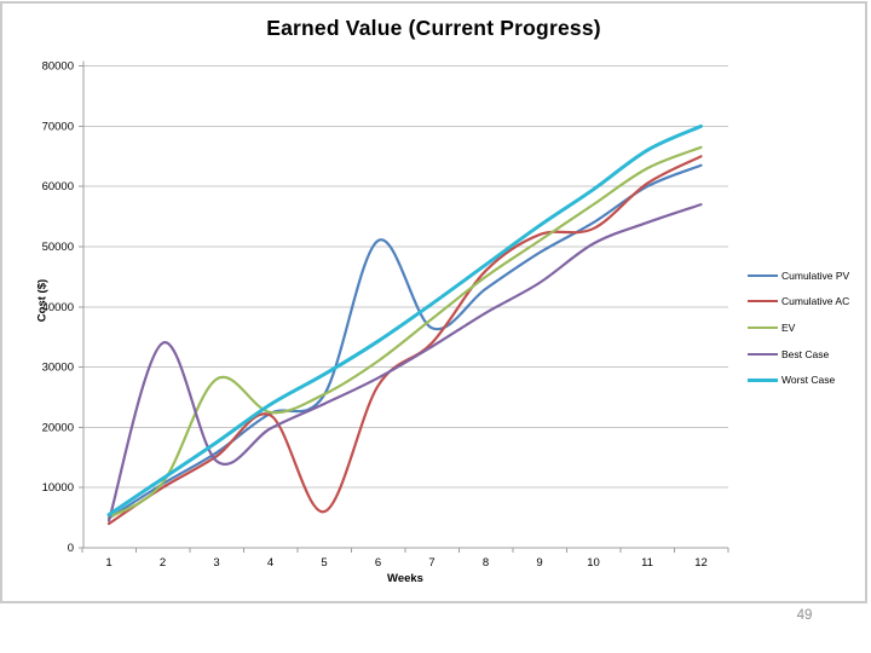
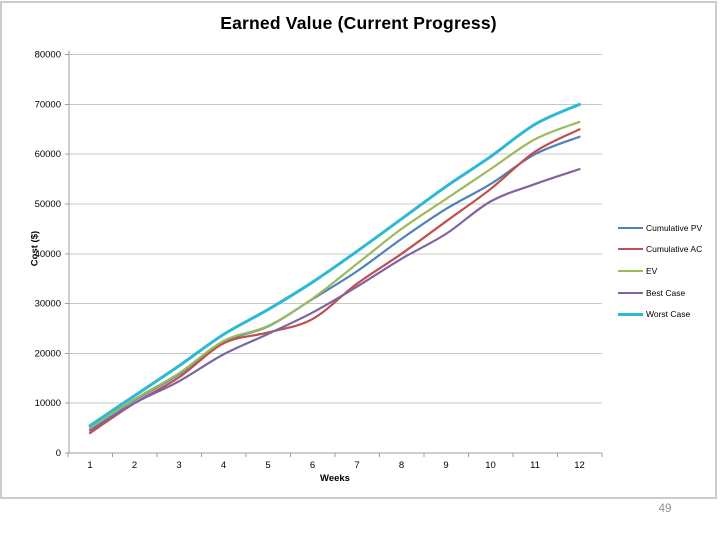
Best Case/2: 34000 -> 10000
EV/3: 28000 -> 16000
Cumulative AC/5: 6000 -> 24000
Cumulative PV/6: 51000 -> 31000
Cumulative AC/8: 46000 -> 40000
Cumulative AC/9: 52000 -> 46000
